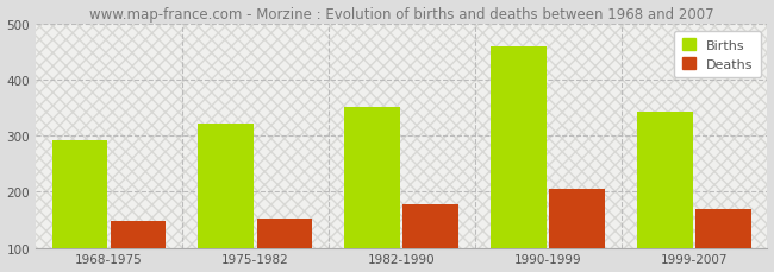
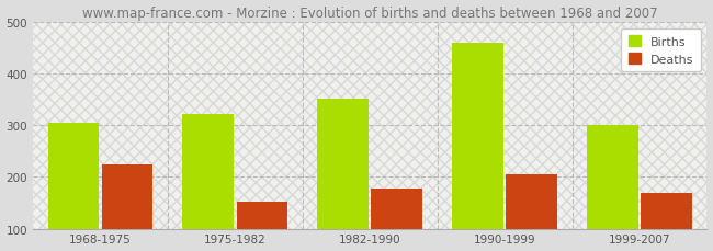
Births/1968-1975: 293 -> 305
Deaths/1968-1975: 148 -> 225
Births/1999-2007: 344 -> 300
